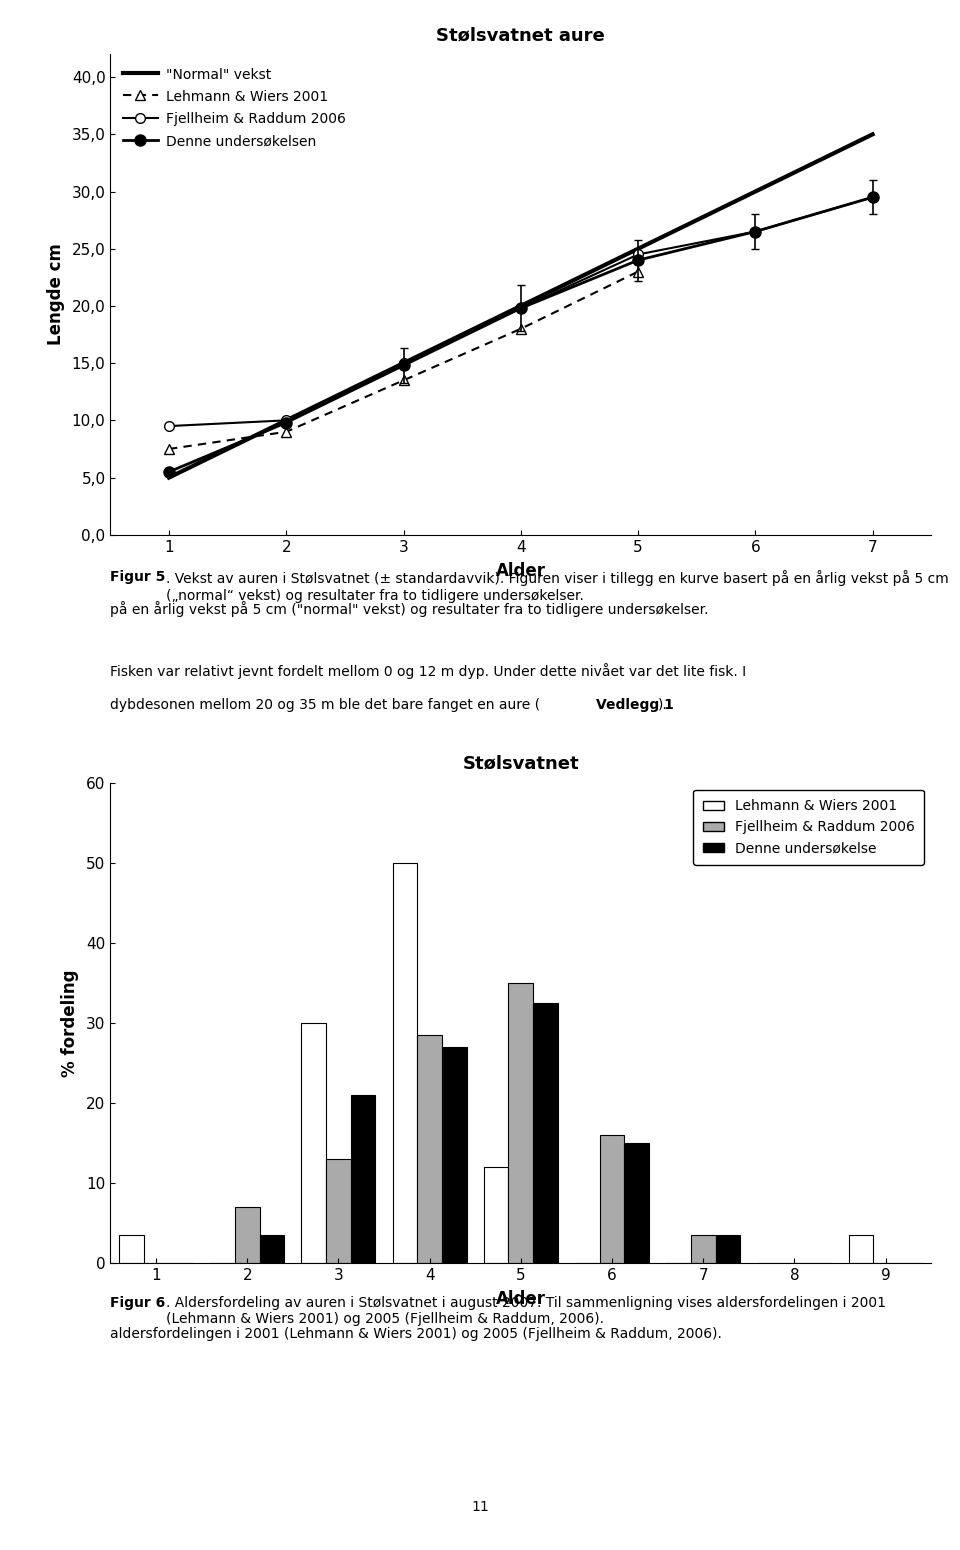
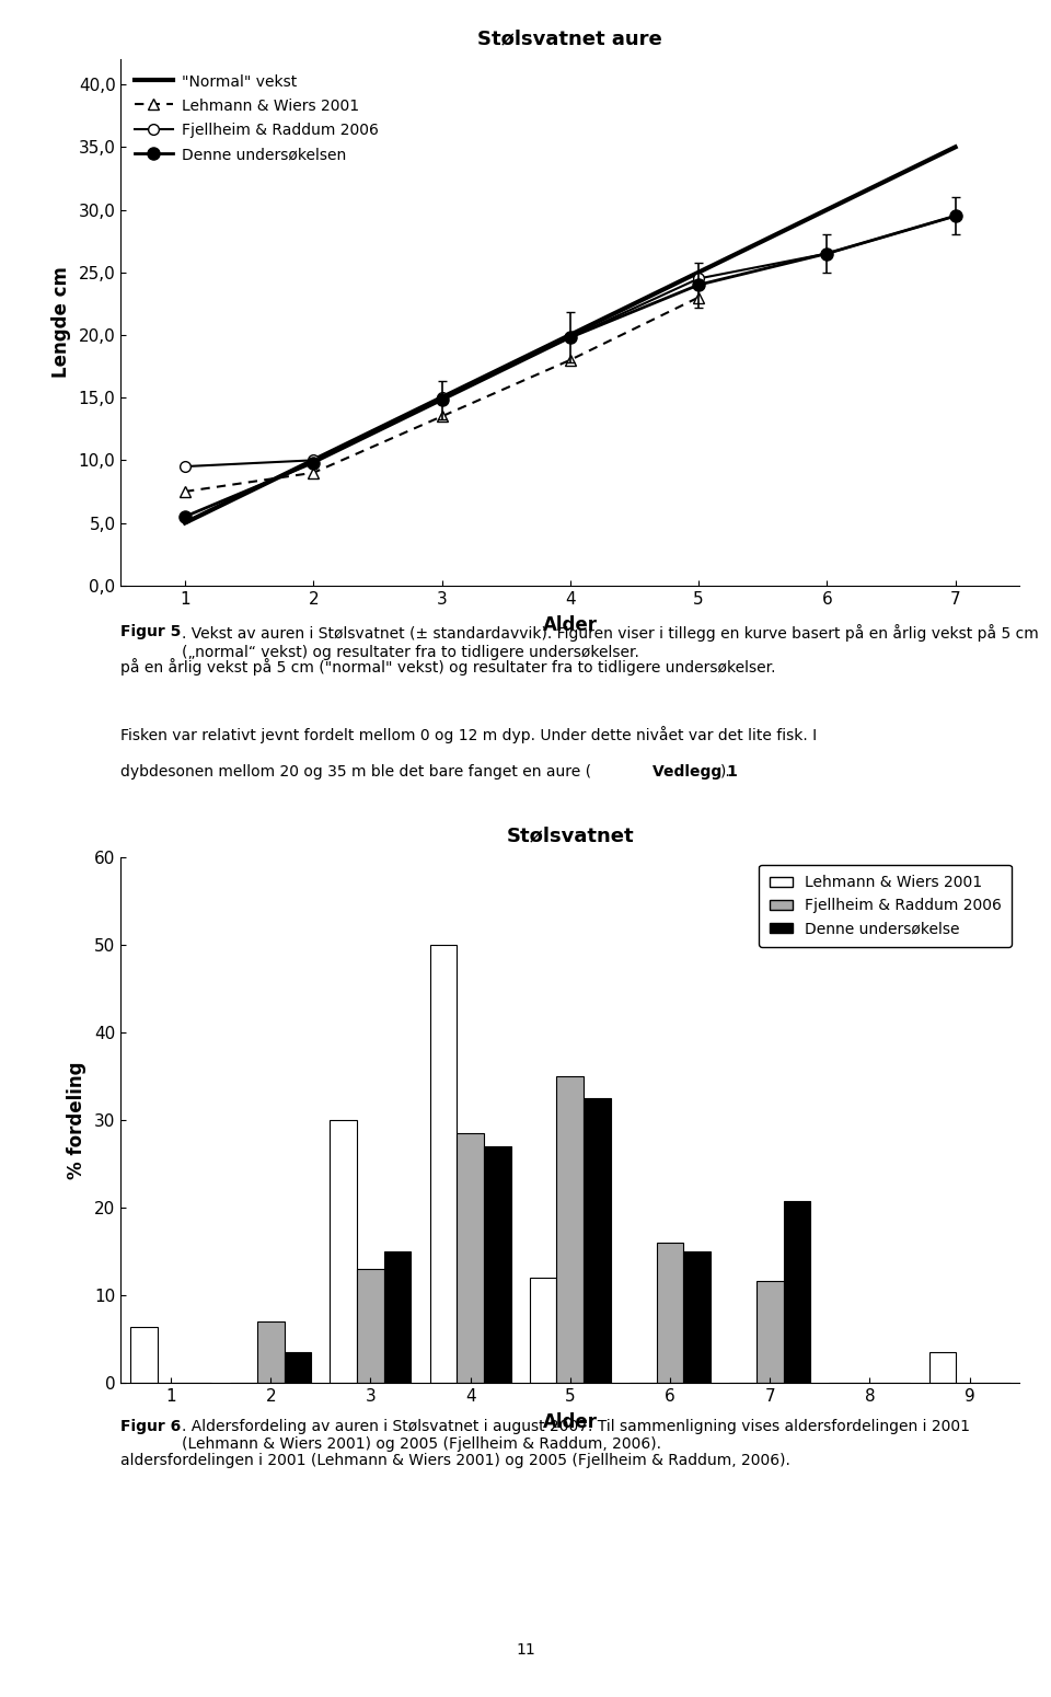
Stølsvatnet/Lehmann & Wiers 2001/1: 3.5 -> 6.4
Stølsvatnet/Denne undersøkelse/3: 21.0 -> 15.0
Stølsvatnet/Fjellheim & Raddum 2006/7: 3.5 -> 11.6
Stølsvatnet/Denne undersøkelse/7: 3.5 -> 20.8
